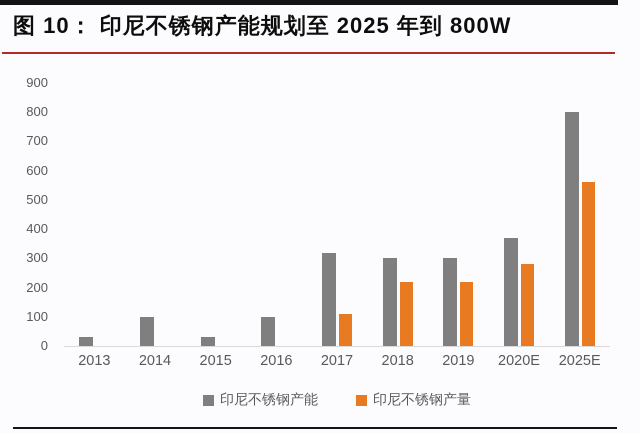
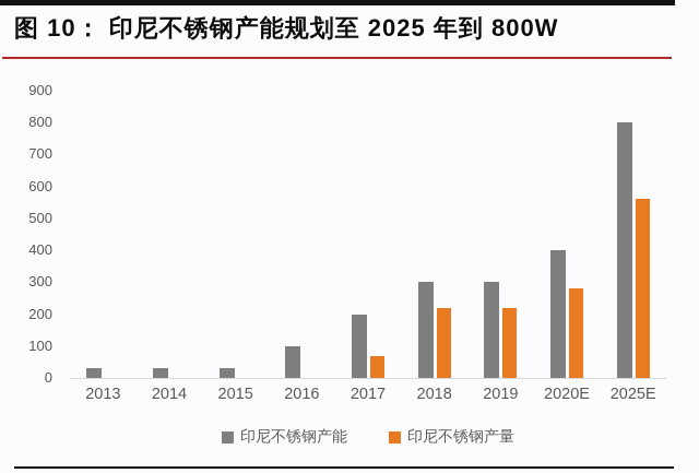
印尼不锈钢产能/2014: 100 -> 30
印尼不锈钢产能/2017: 320 -> 200
印尼不锈钢产量/2017: 110 -> 70
印尼不锈钢产能/2020E: 370 -> 400
